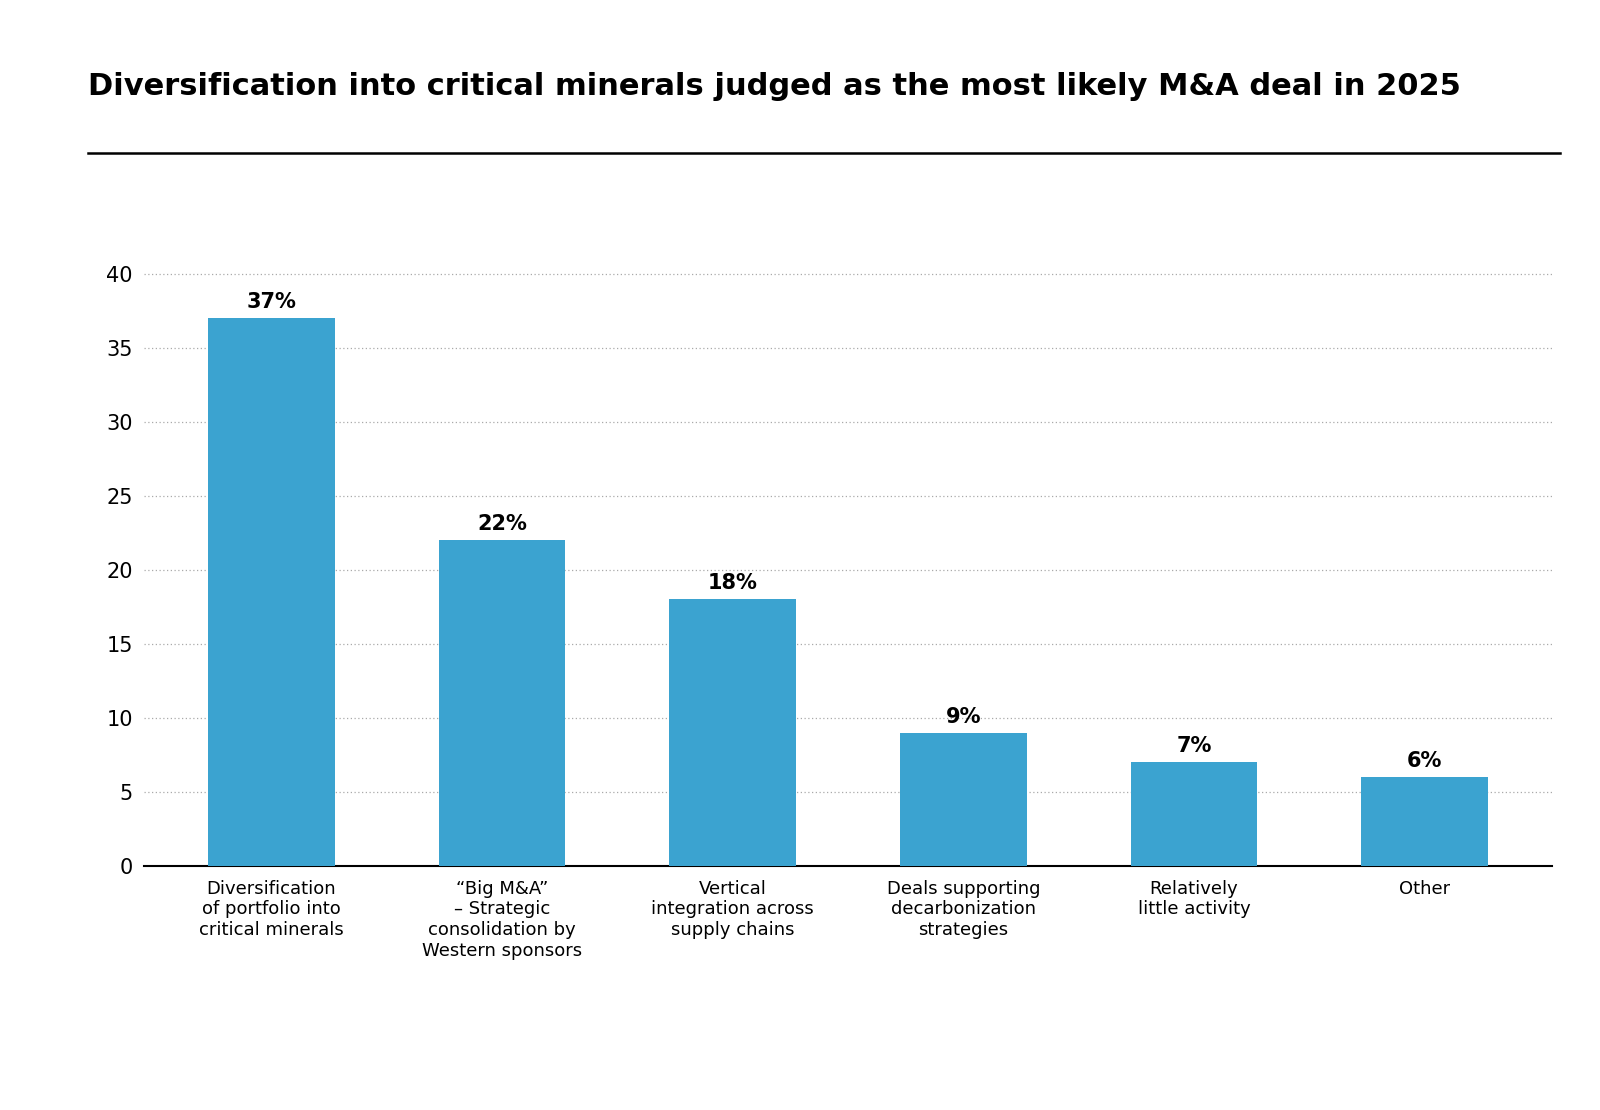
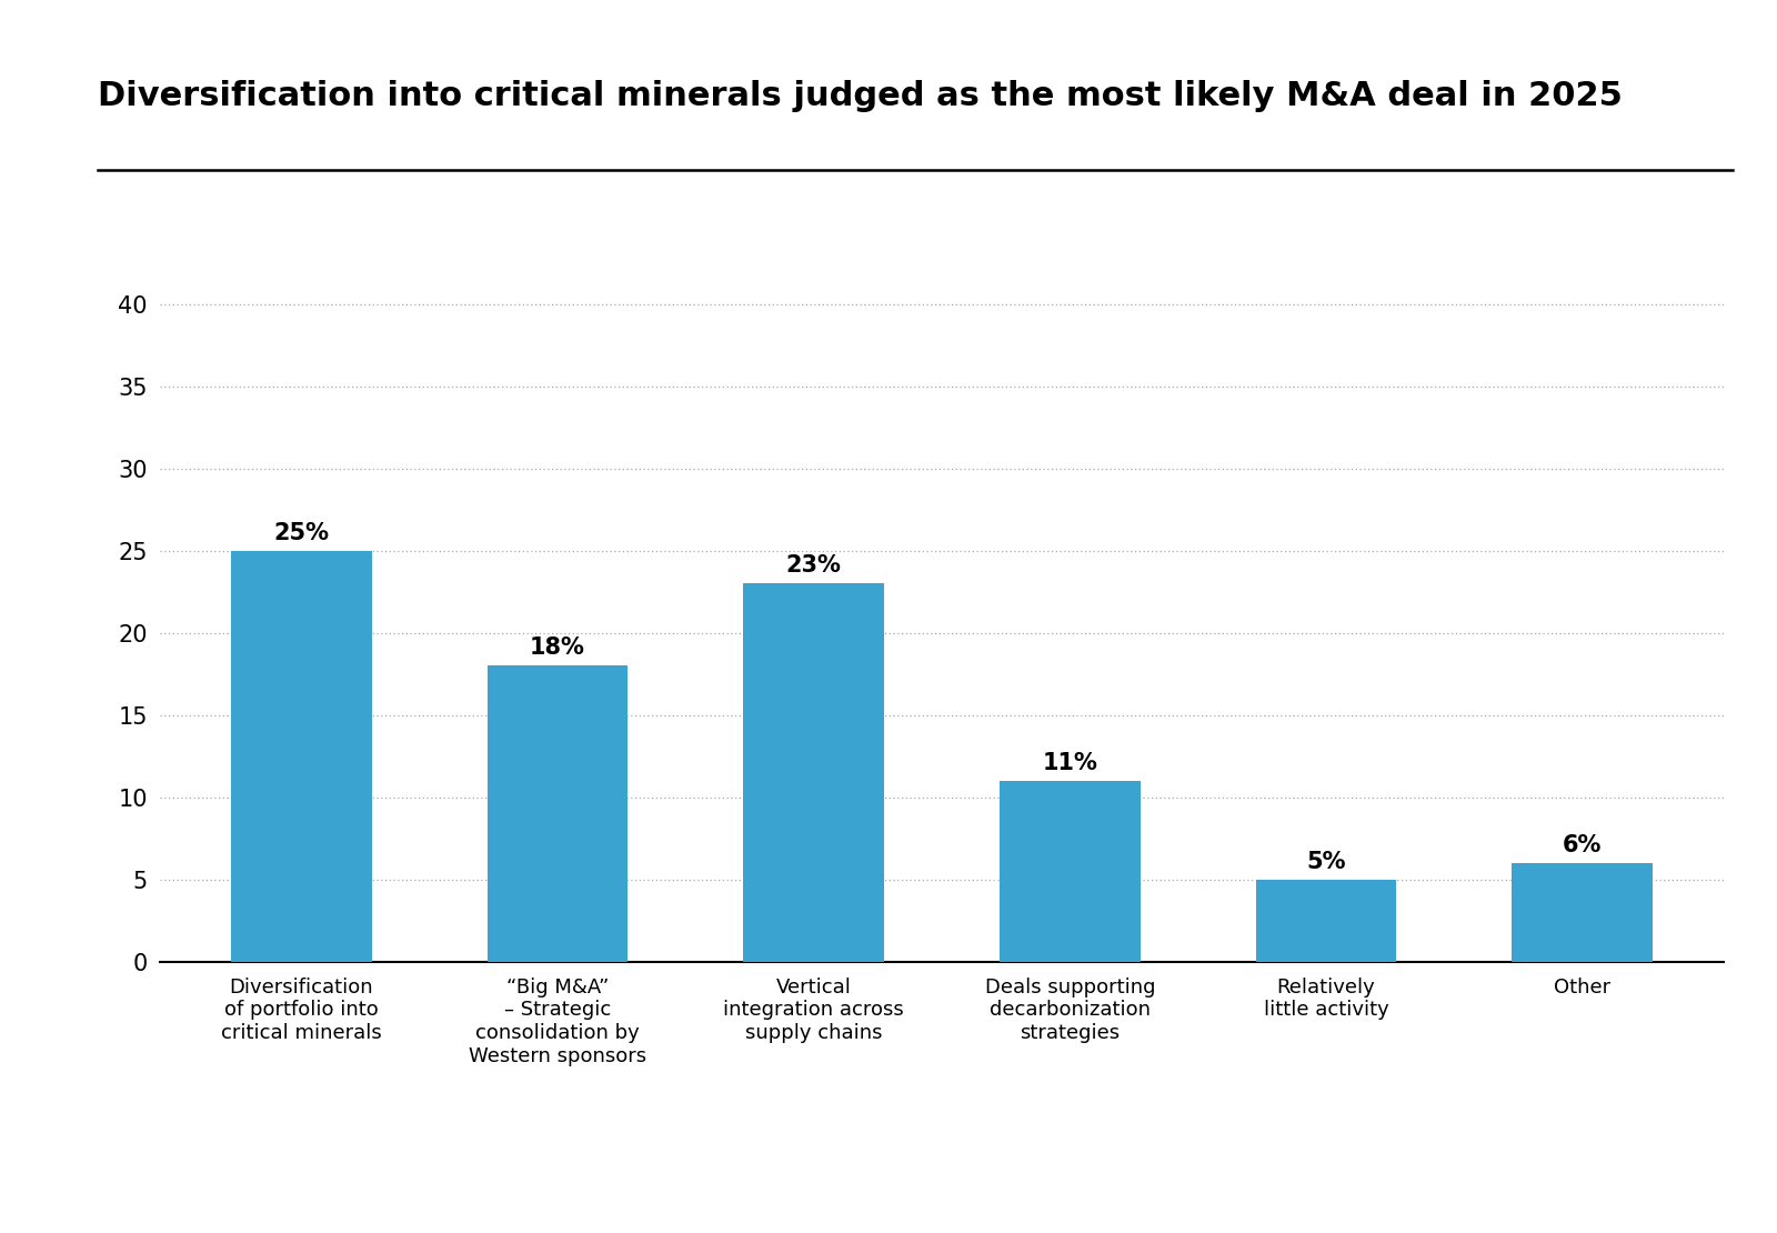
Diversification of portfolio into critical minerals: 37% -> 25%
“Big M&A” – Strategic consolidation by Western sponsors: 22% -> 18%
Vertical integration across supply chains: 18% -> 23%
Deals supporting decarbonization strategies: 9% -> 11%
Relatively little activity: 7% -> 5%
